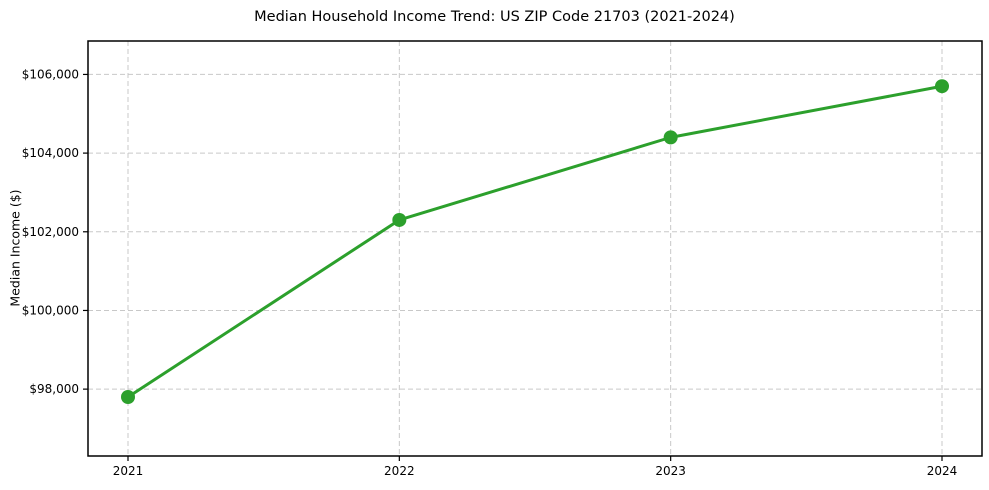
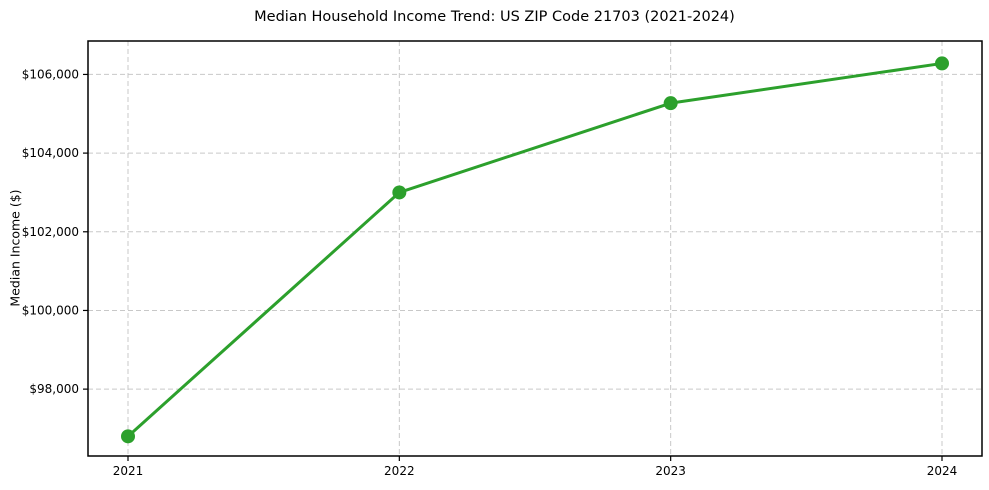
2021: $97800 -> $96800
2022: $102300 -> $103000
2023: $104400 -> $105300
2024: $105700 -> $106300
